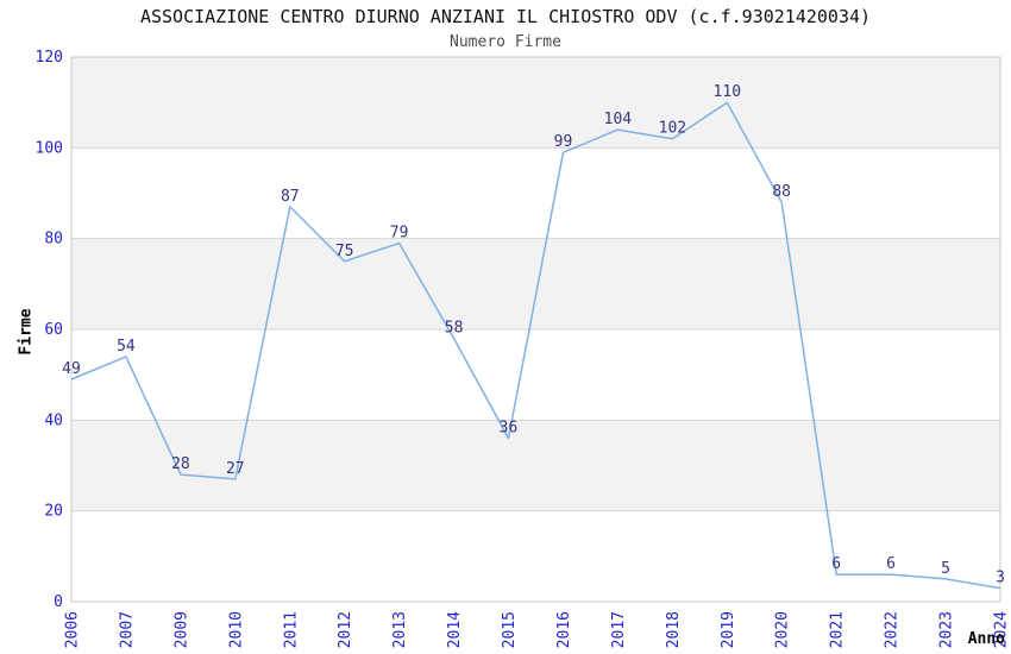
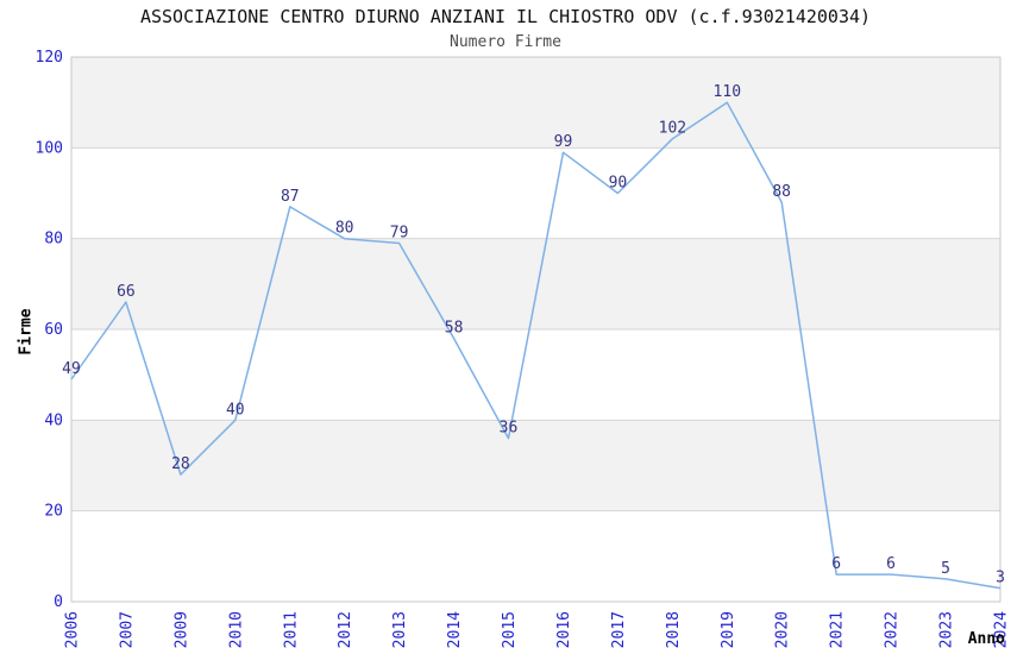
2007: 54 -> 66
2010: 27 -> 40
2012: 75 -> 80
2017: 104 -> 90
